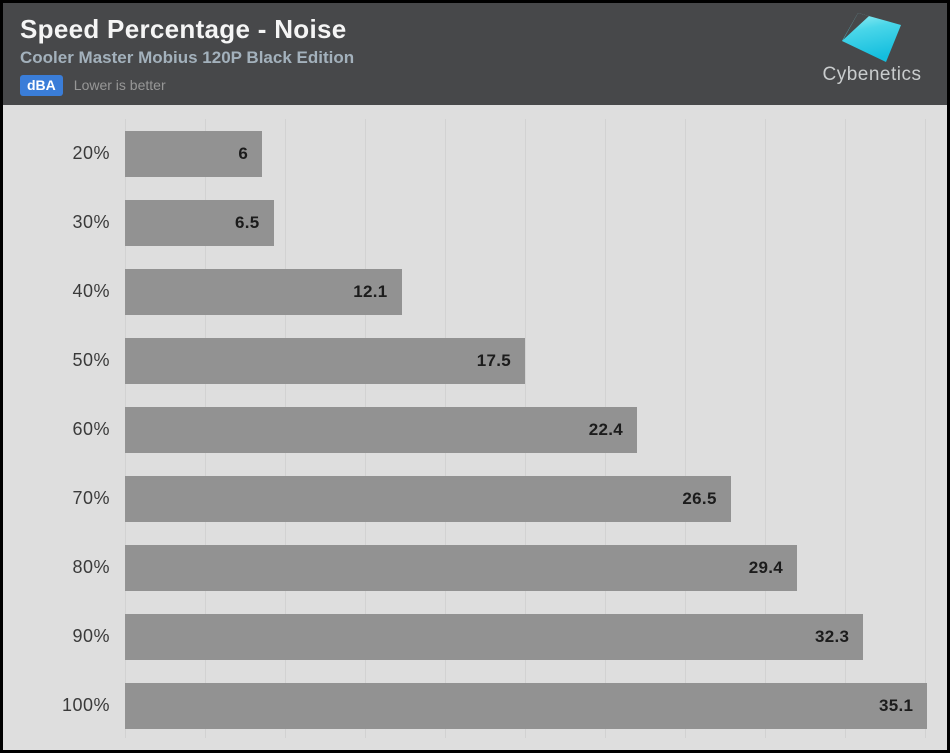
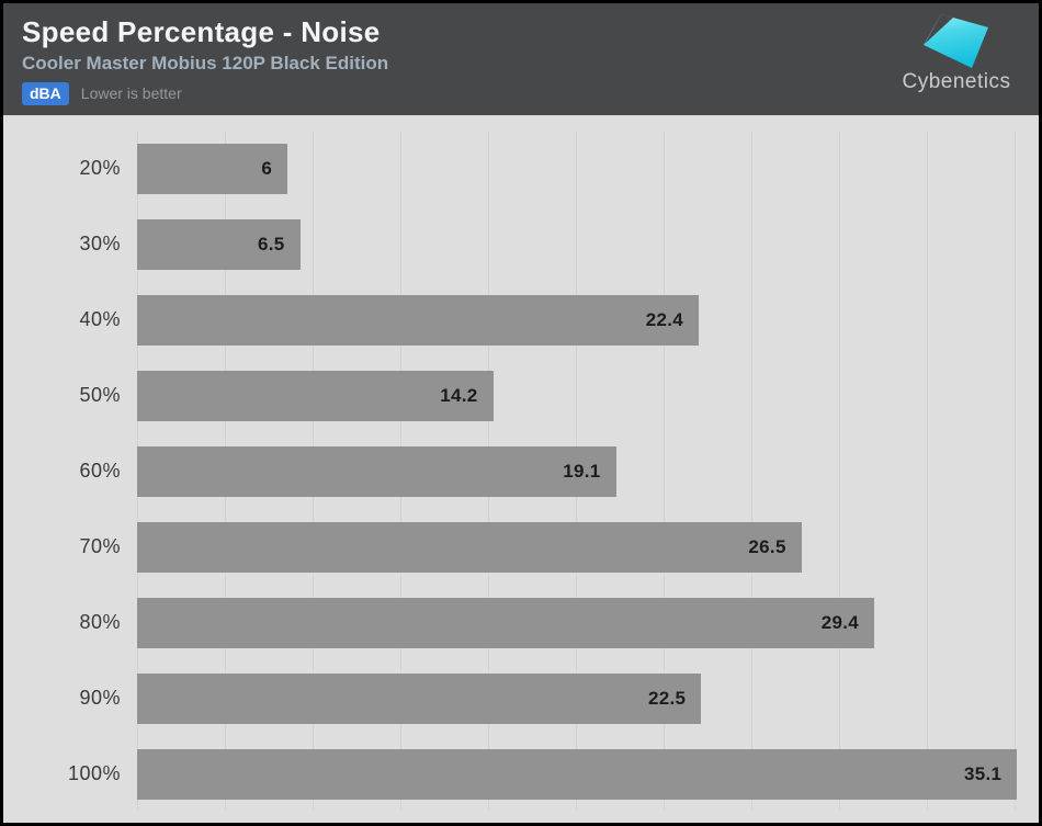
40%: 12.1 -> 22.4
50%: 17.5 -> 14.2
60%: 22.4 -> 19.1
90%: 32.3 -> 22.5
